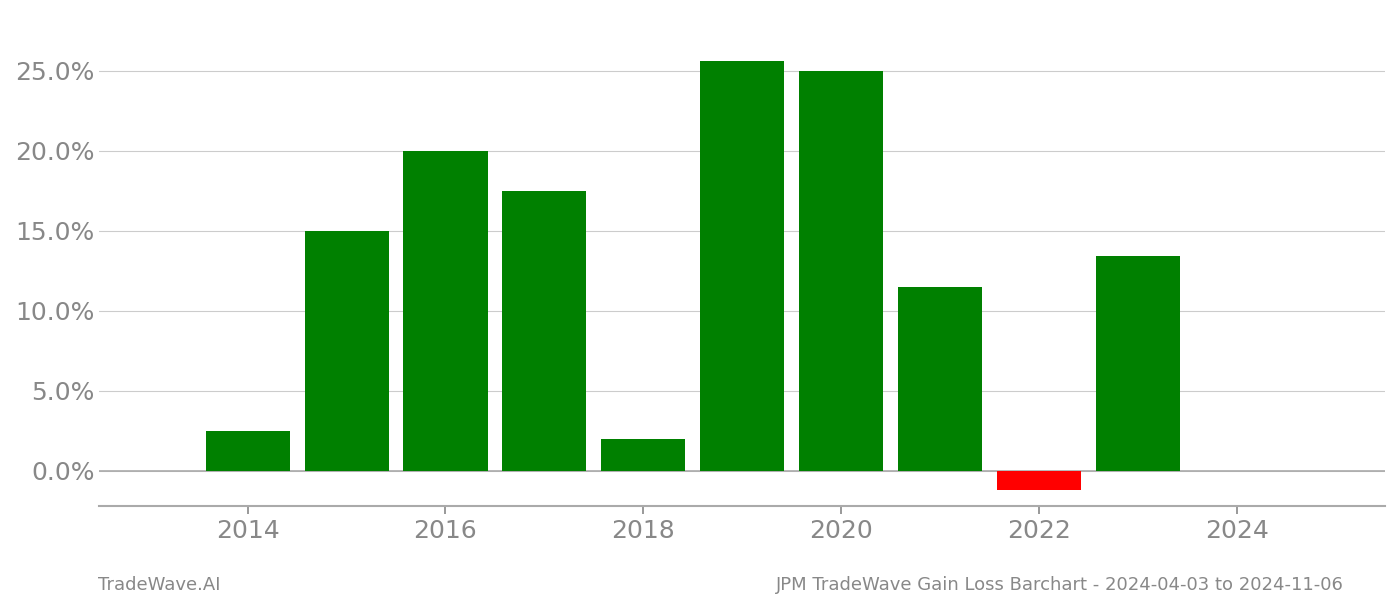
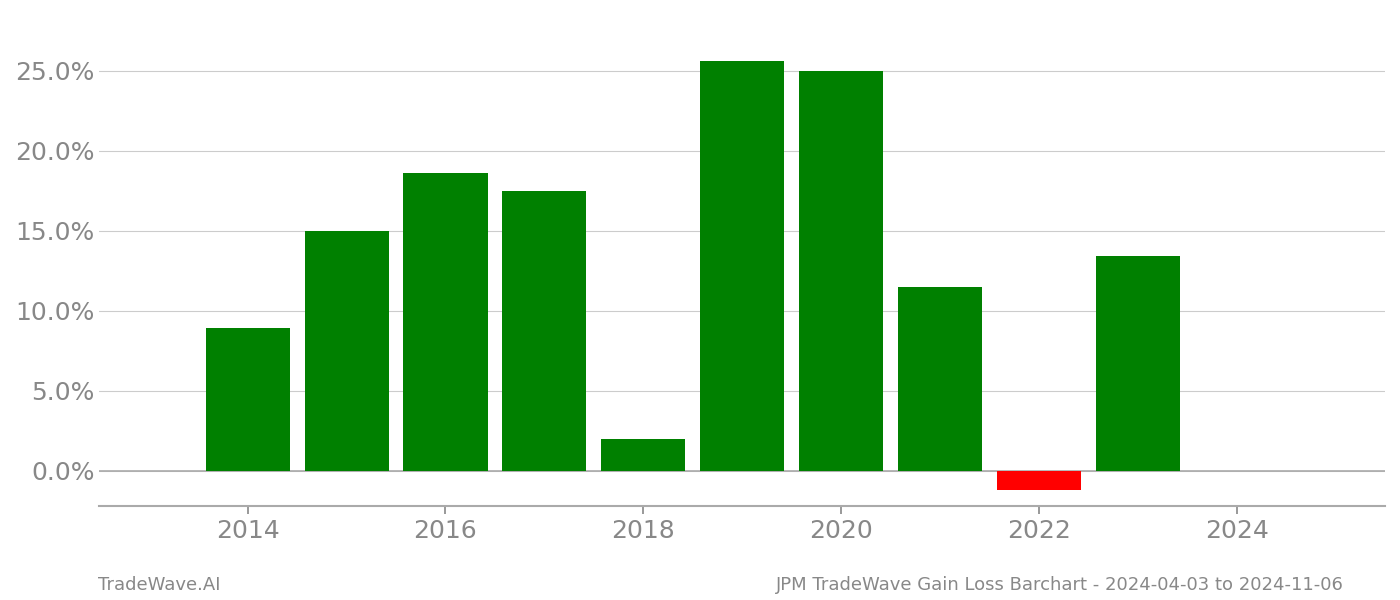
2014: 2.5% -> 8.9%
2016: 20.0% -> 18.6%
